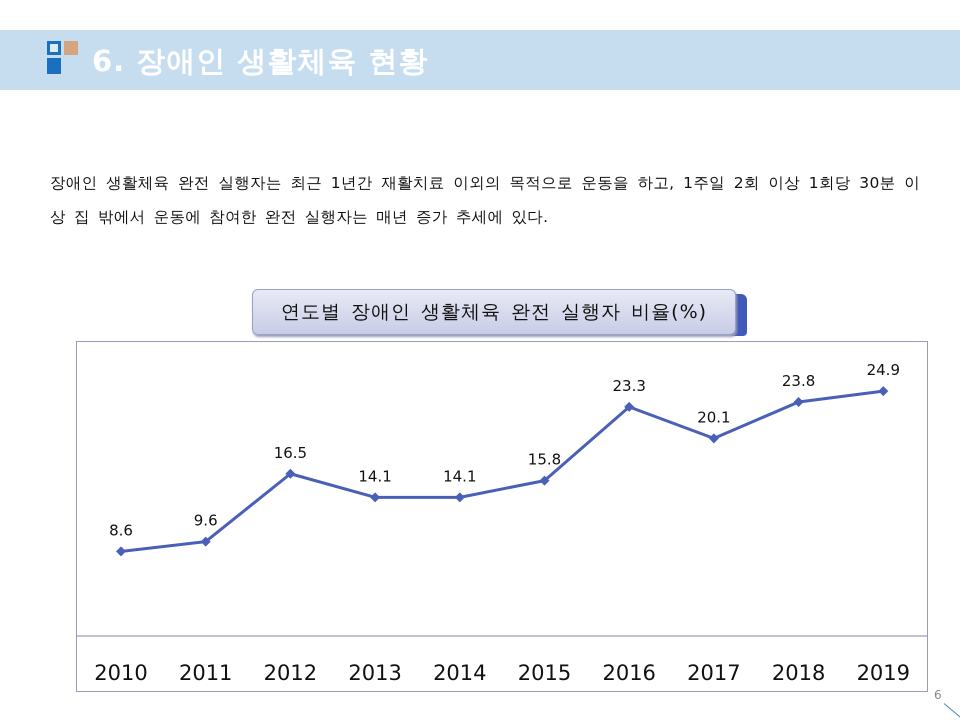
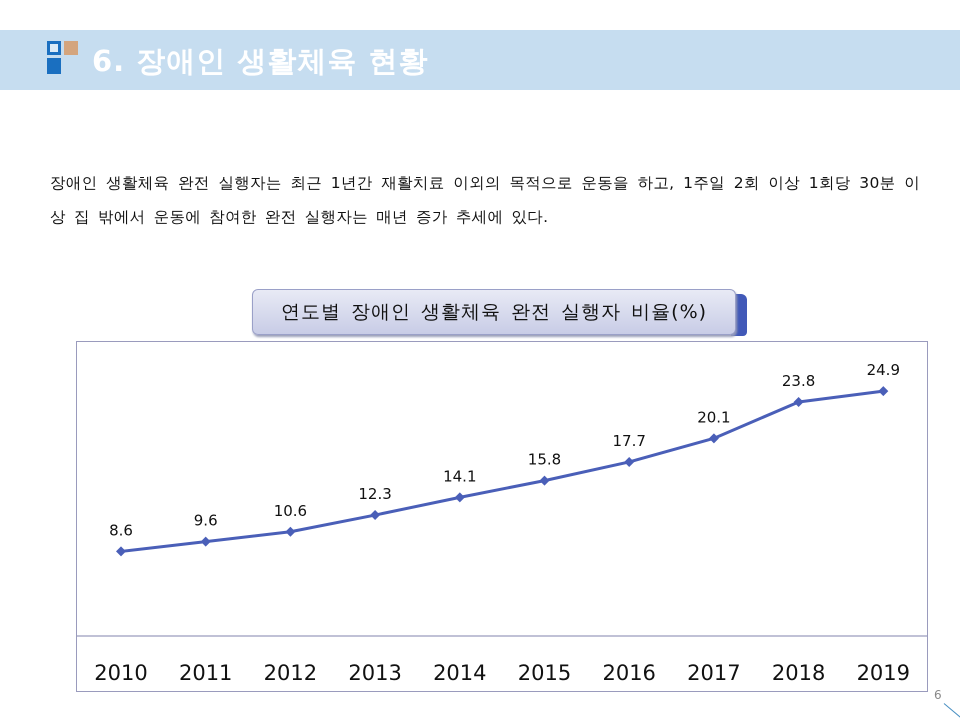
2012: 16.5 -> 10.6
2013: 14.1 -> 12.3
2016: 23.3 -> 17.7
